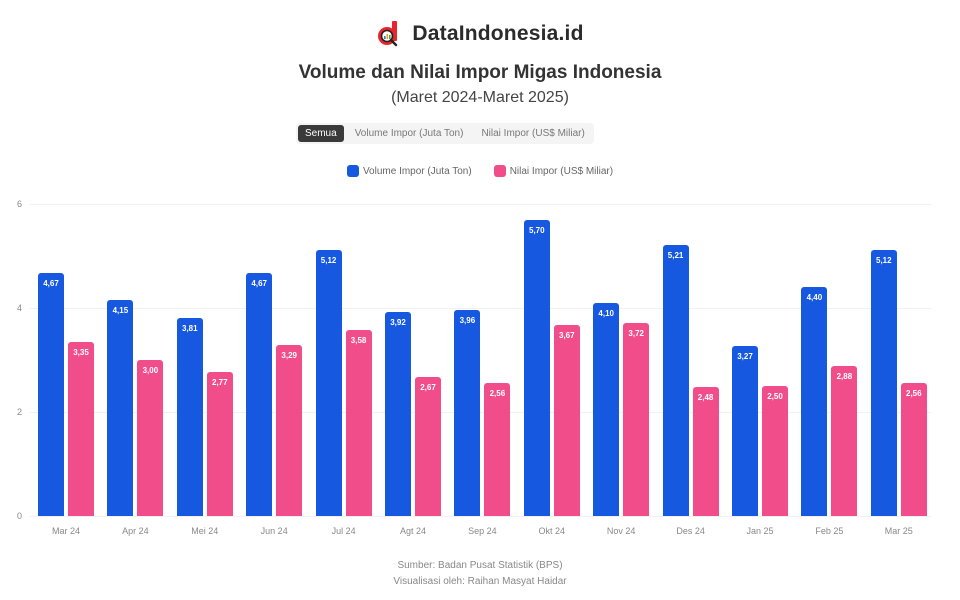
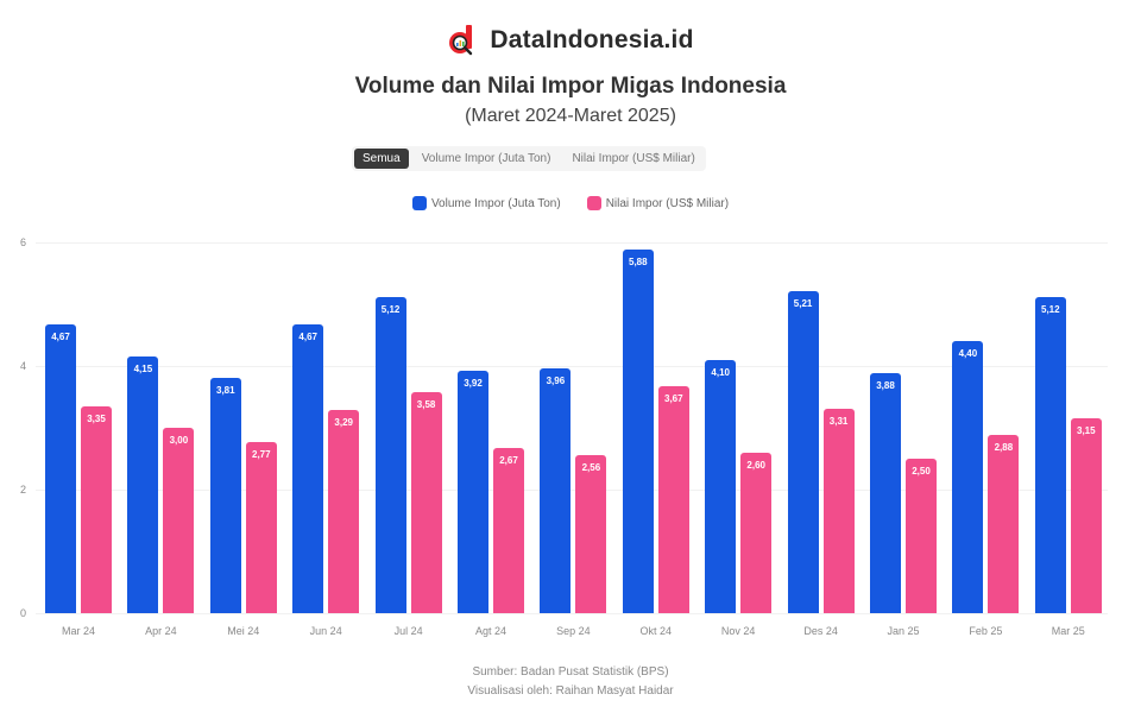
Volume Impor (Juta Ton)/Okt 24: 5,70 -> 5,88
Nilai Impor (US$ Miliar)/Nov 24: 3,72 -> 2,60
Nilai Impor (US$ Miliar)/Des 24: 2,48 -> 3,31
Volume Impor (Juta Ton)/Jan 25: 3,27 -> 3,88
Nilai Impor (US$ Miliar)/Mar 25: 2,56 -> 3,15
